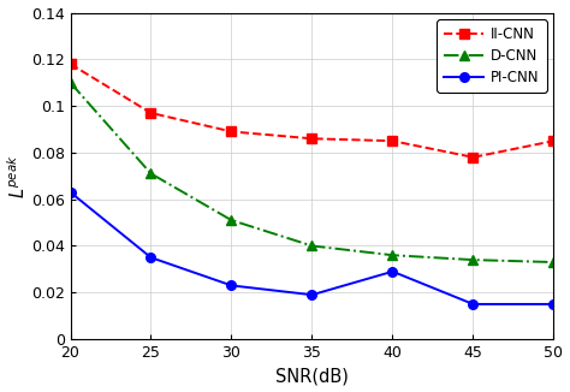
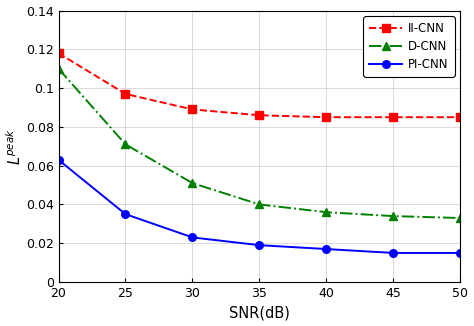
PI-CNN/40: 0.029 -> 0.017
II-CNN/45: 0.078 -> 0.085
